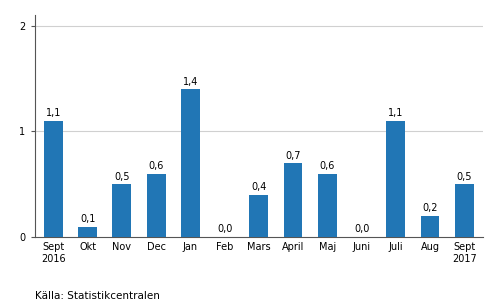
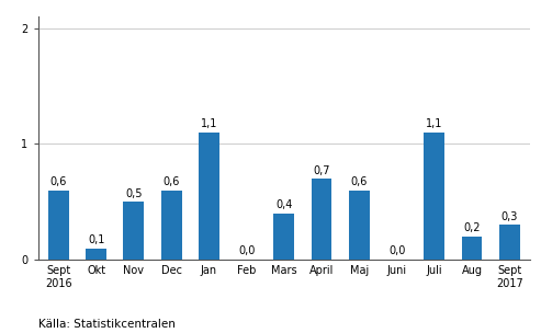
Sept 2016: 1,1 -> 0,6
Jan: 1,4 -> 1,1
Sept 2017: 0,5 -> 0,3
